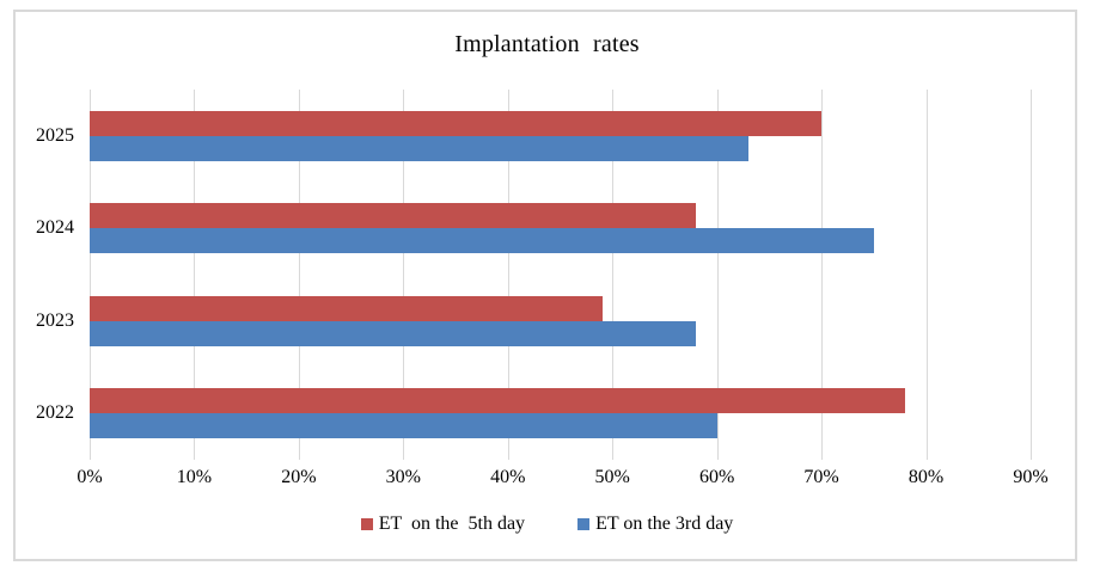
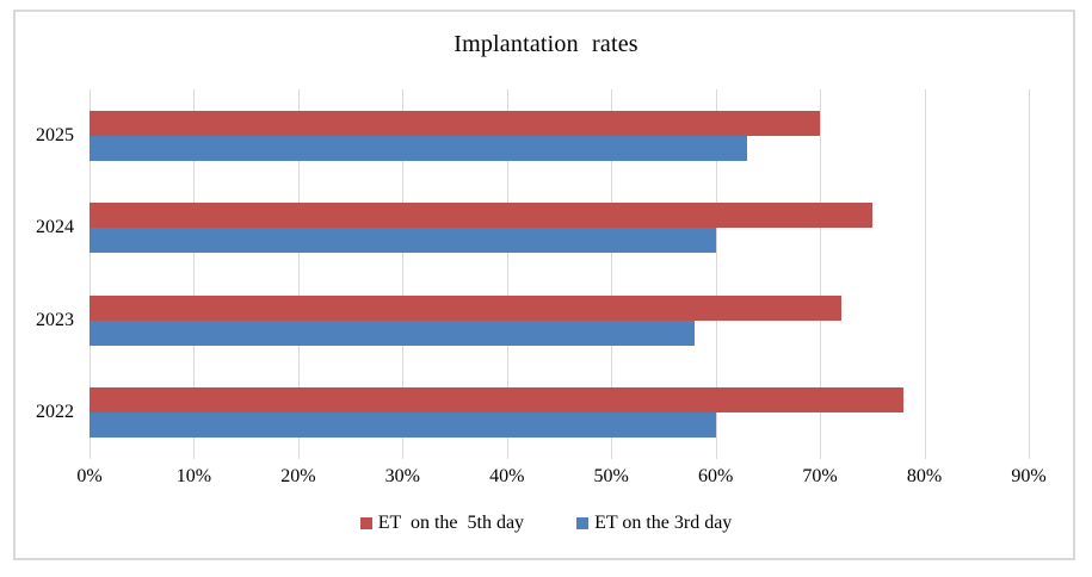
ET on the 5th day/2024: 58% -> 75%
ET on the 3rd day/2024: 75% -> 60%
ET on the 5th day/2023: 49% -> 72%
